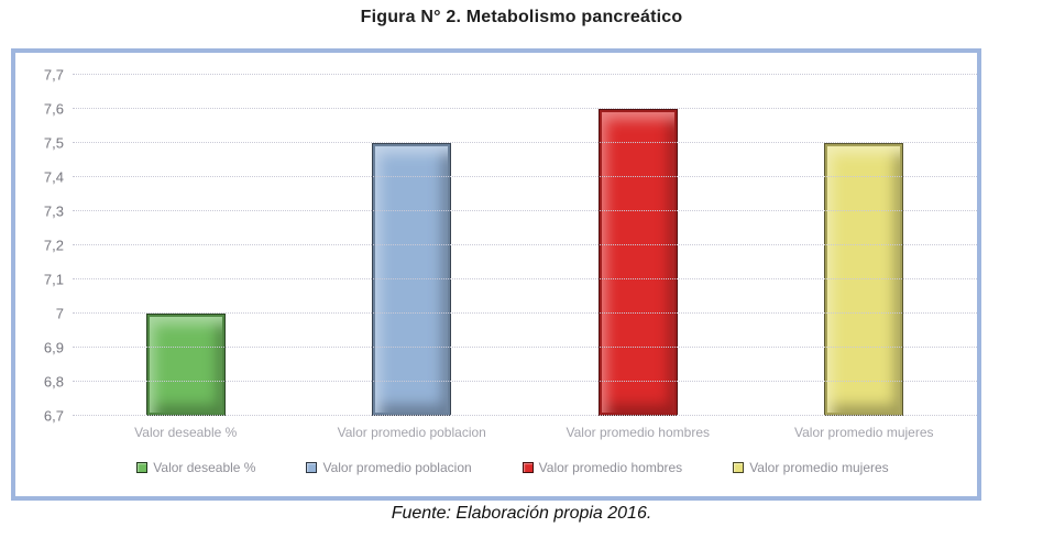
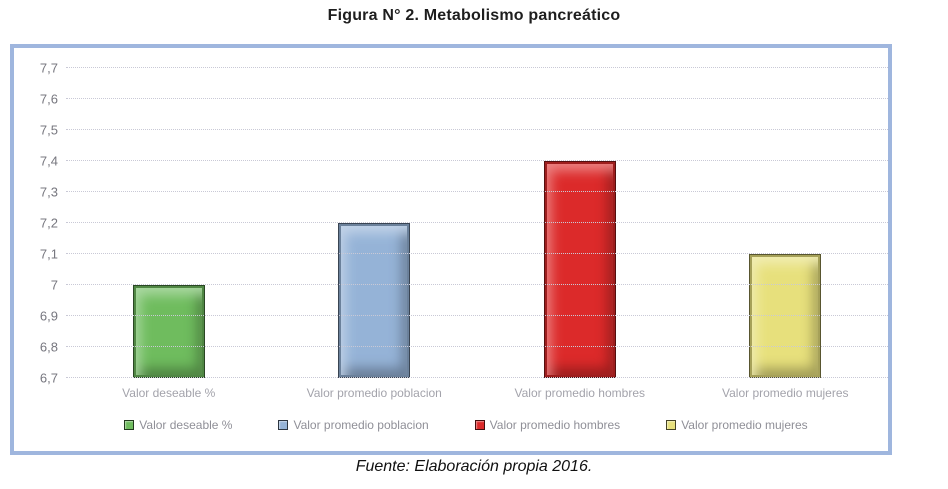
Valor promedio poblacion: 7,5 -> 7,2
Valor promedio hombres: 7,6 -> 7,4
Valor promedio mujeres: 7,5 -> 7,1
